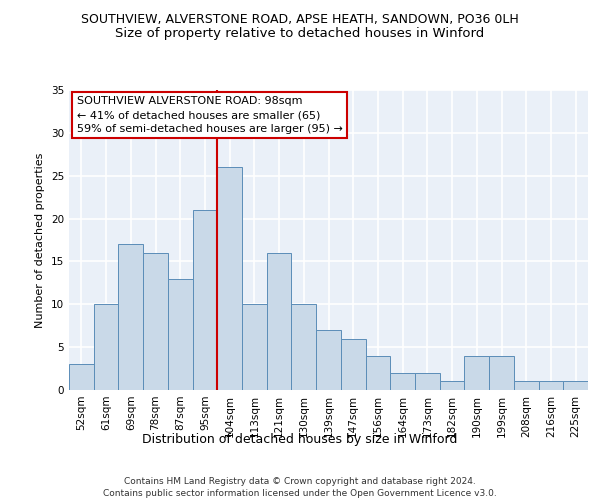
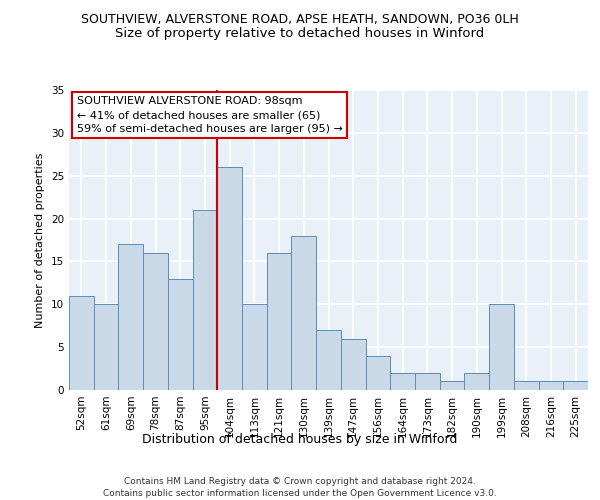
52sqm: 3 -> 11
130sqm: 10 -> 18
190sqm: 4 -> 2
199sqm: 4 -> 10
